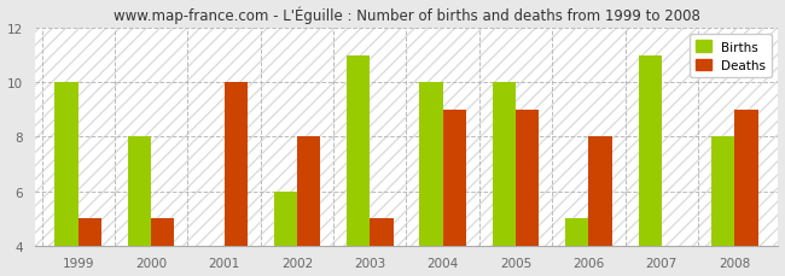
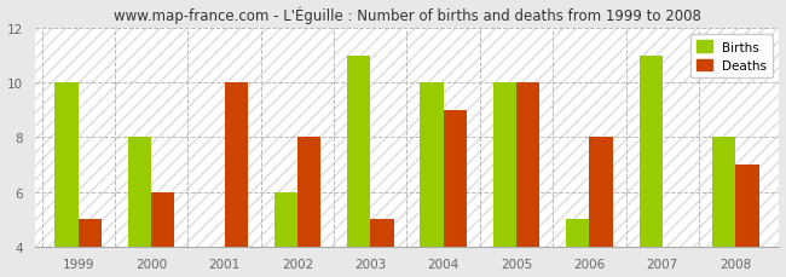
Deaths/2000: 5 -> 6
Deaths/2005: 9 -> 10
Deaths/2008: 9 -> 7
